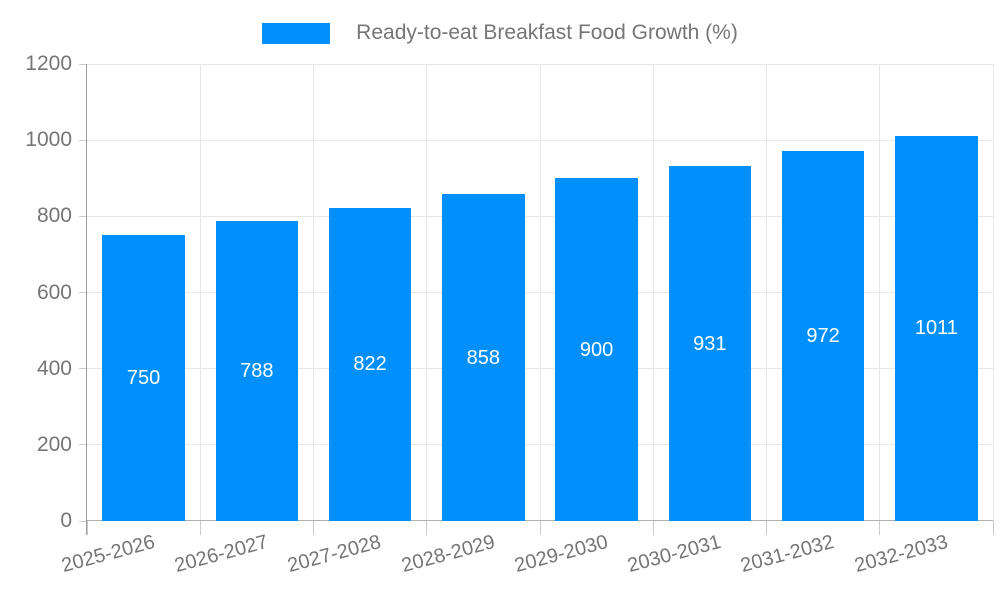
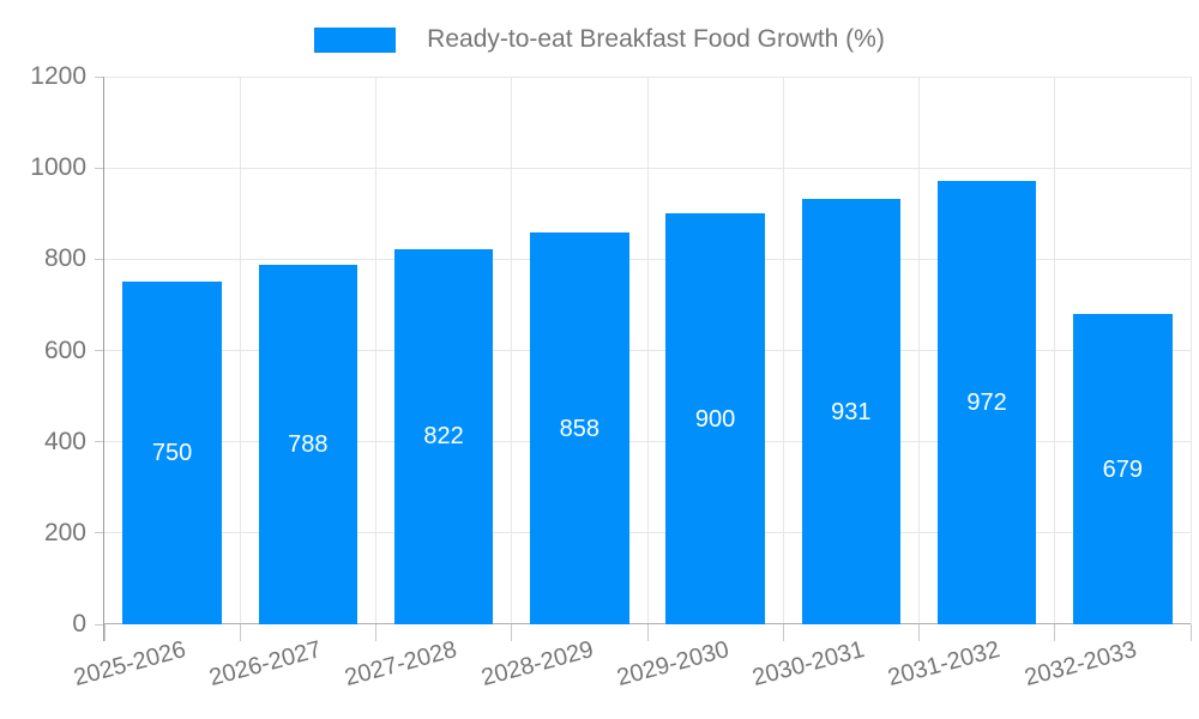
2032-2033: 1011 -> 679
